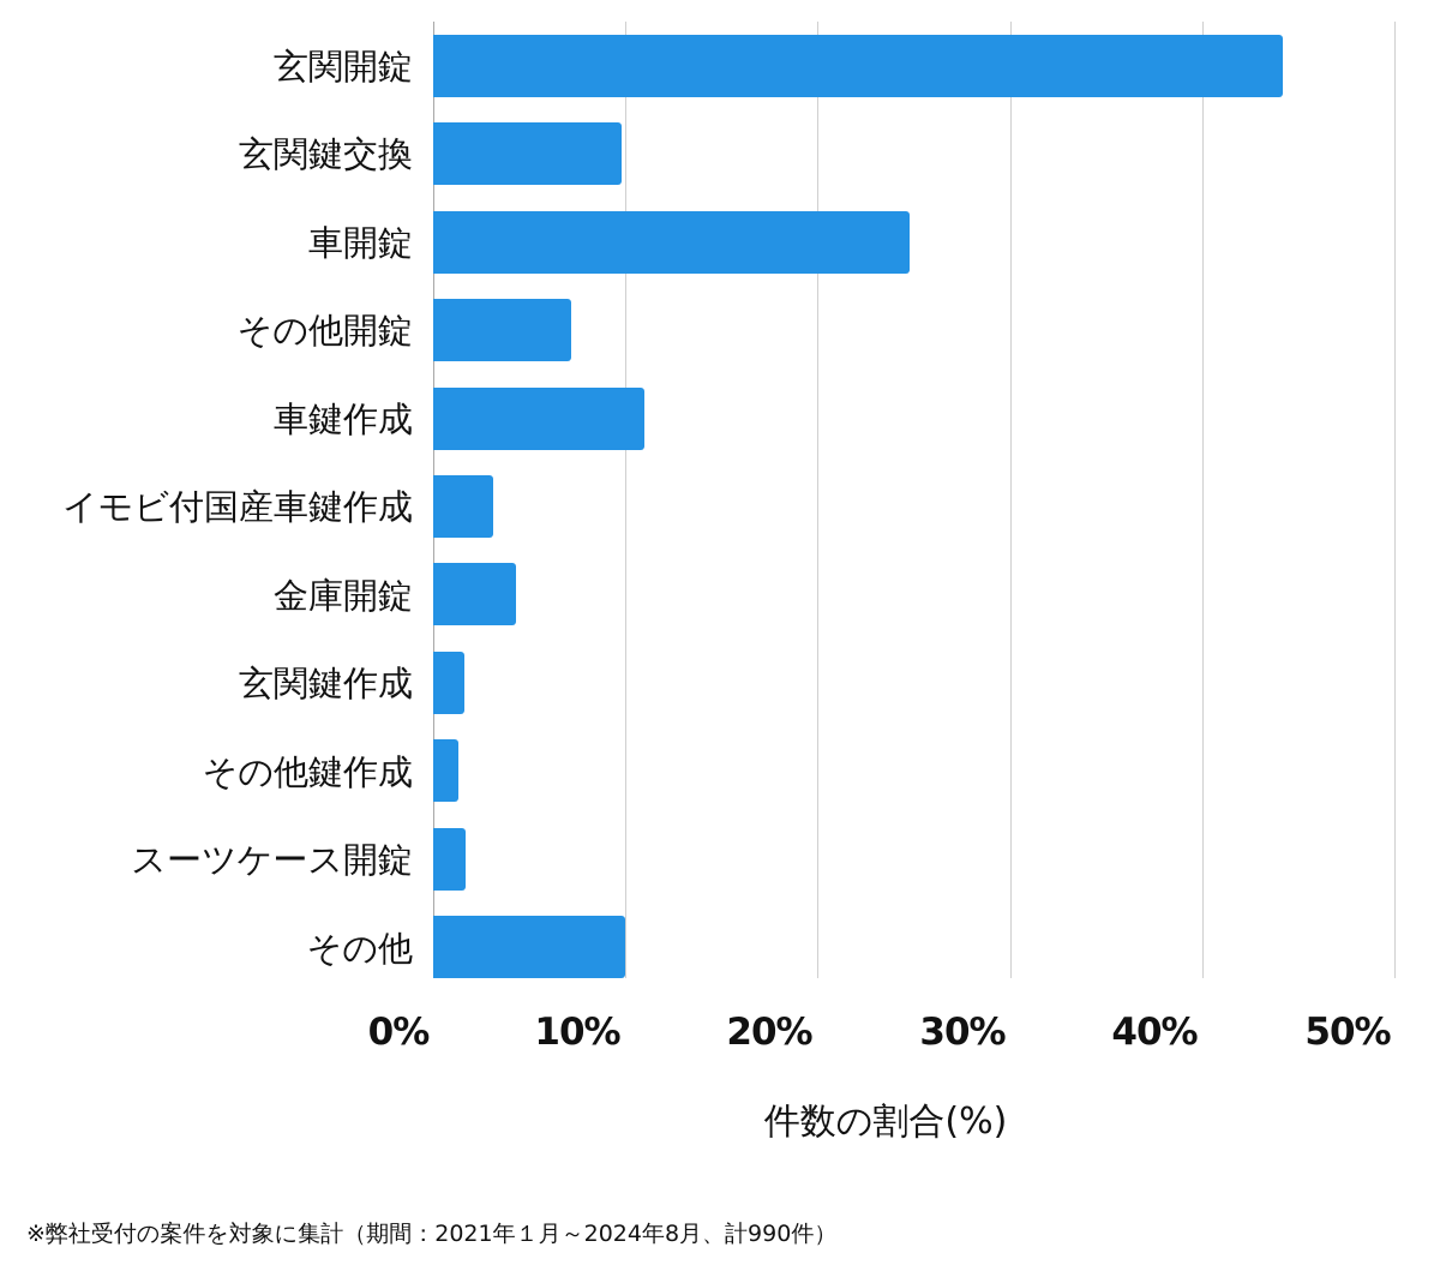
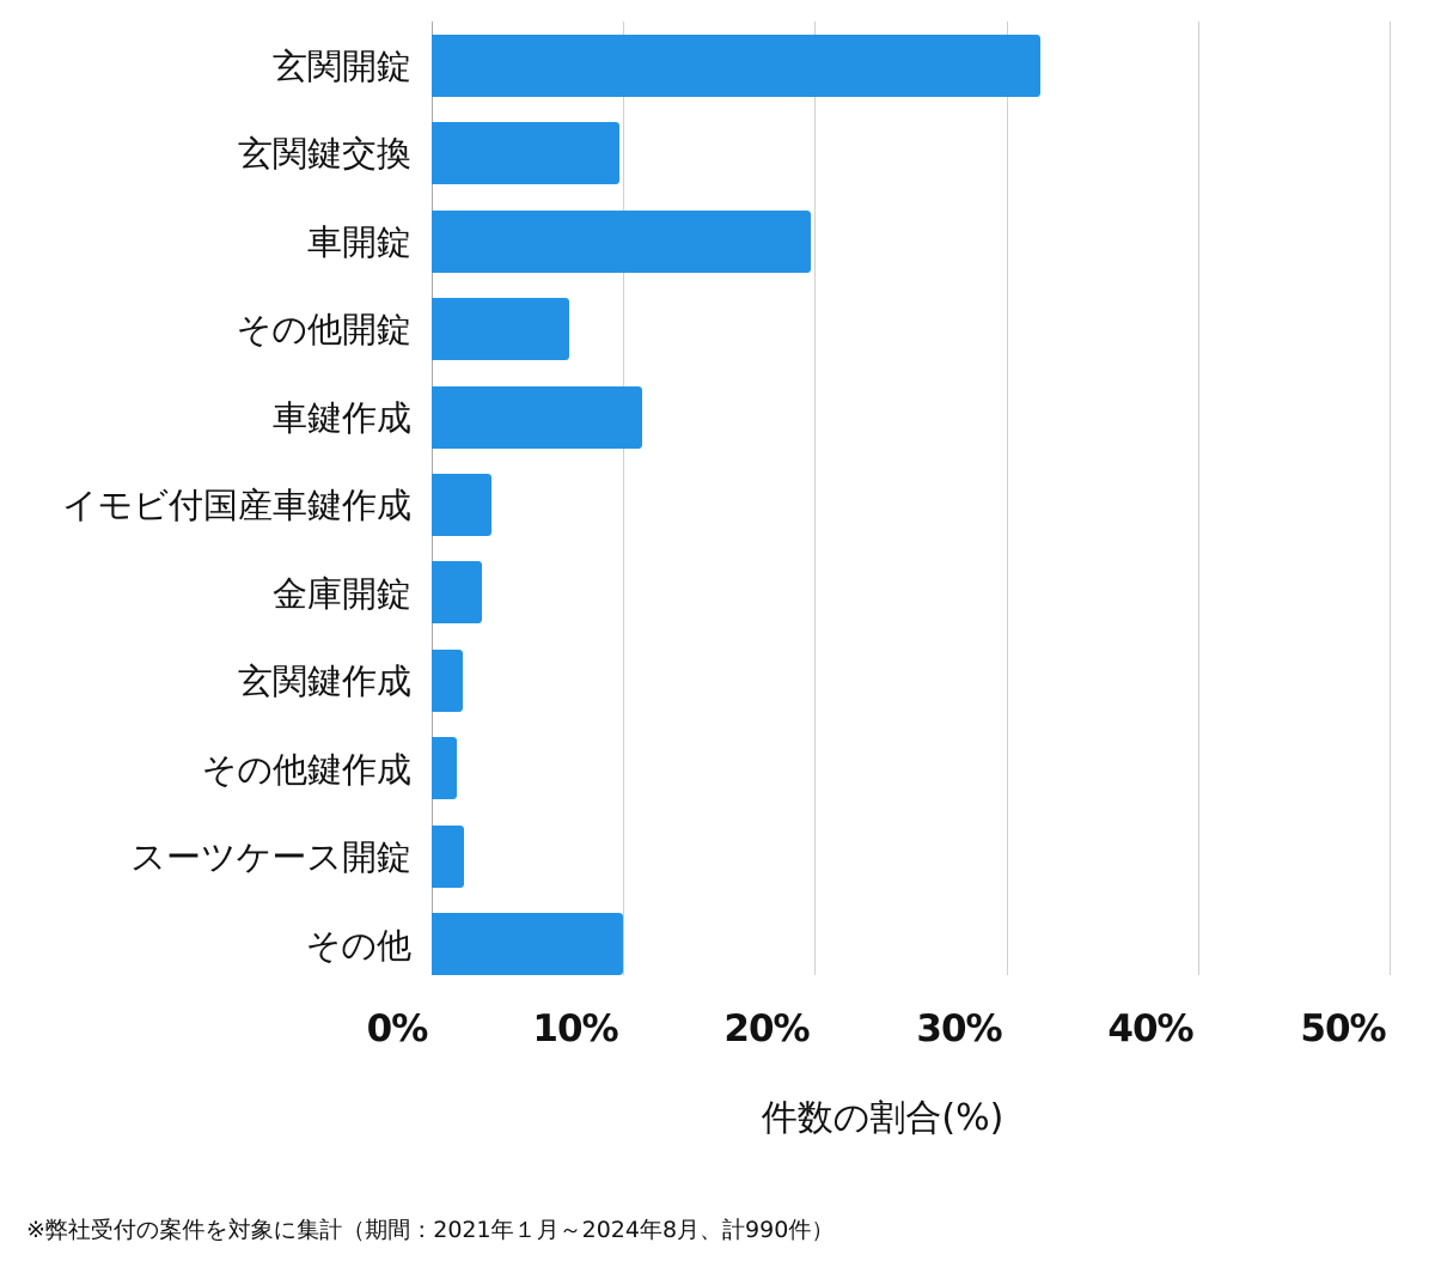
玄関開錠: 44.2% -> 31.8%
車開錠: 24.8% -> 19.8%
金庫開錠: 4.3% -> 2.6%
